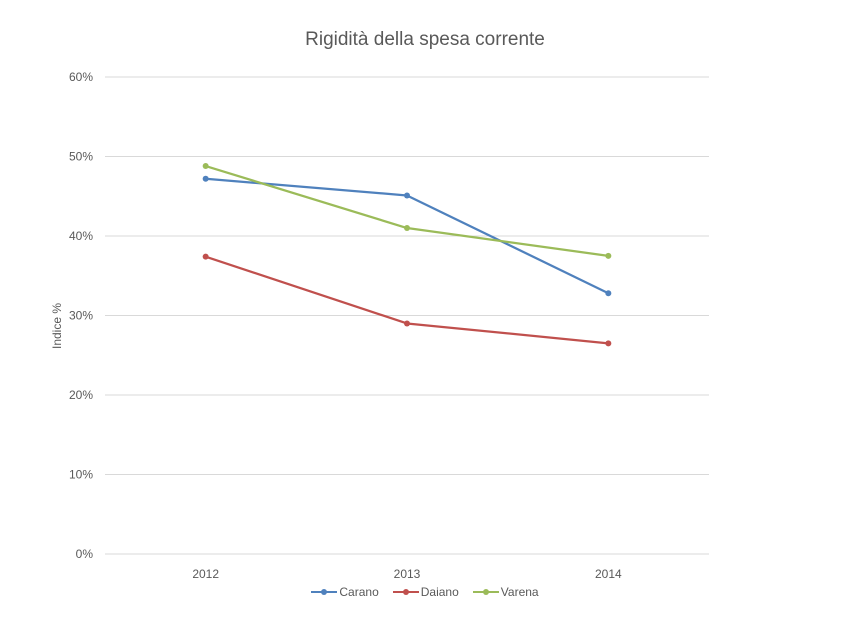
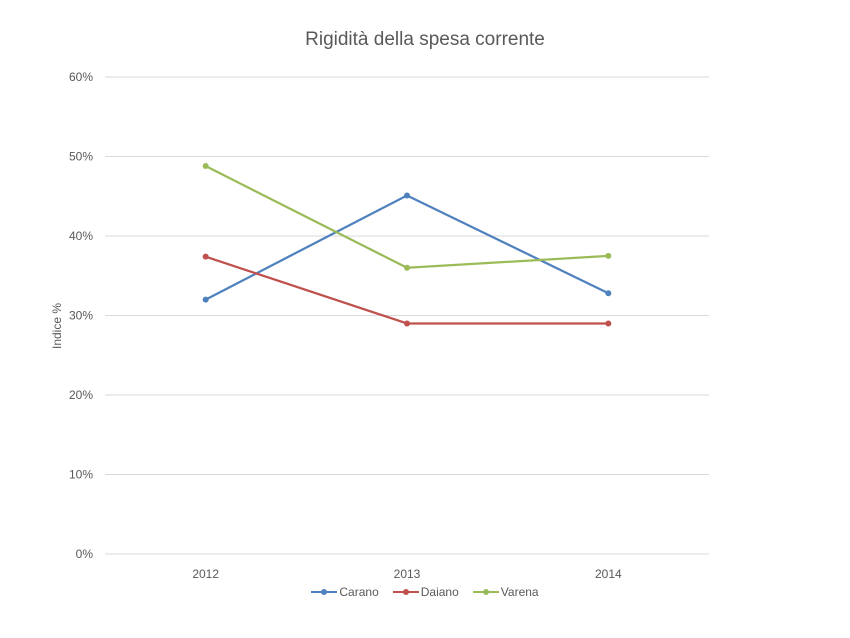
Carano/2012: 47% -> 32%
Varena/2013: 41% -> 36%
Daiano/2014: 26% -> 29%
